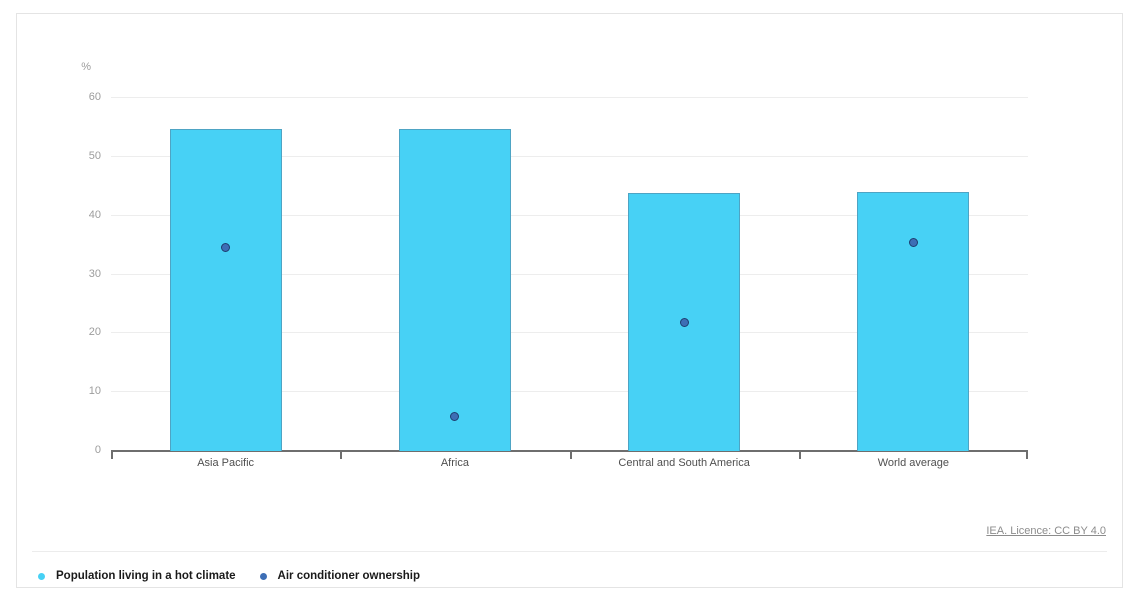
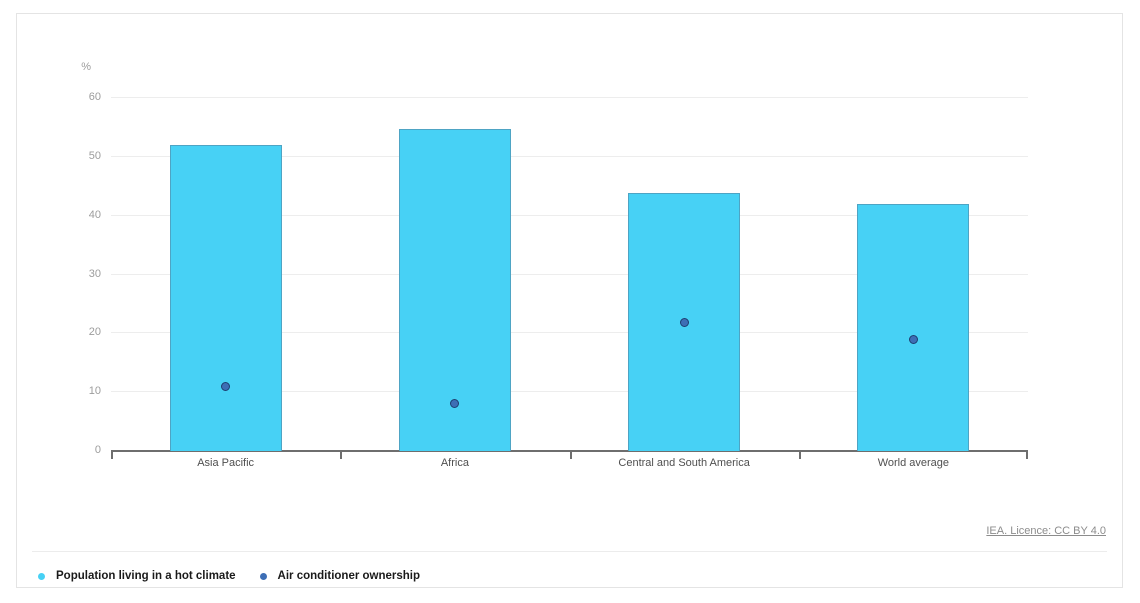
Population living in a hot climate/Asia Pacific: 55 -> 52
Air conditioner ownership/Asia Pacific: 35 -> 11
Air conditioner ownership/Africa: 6 -> 8
Population living in a hot climate/World average: 44 -> 42
Air conditioner ownership/World average: 35 -> 19
